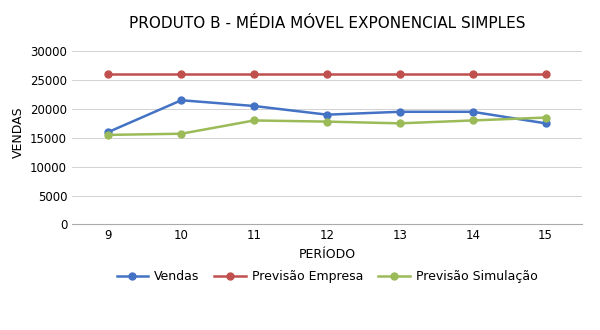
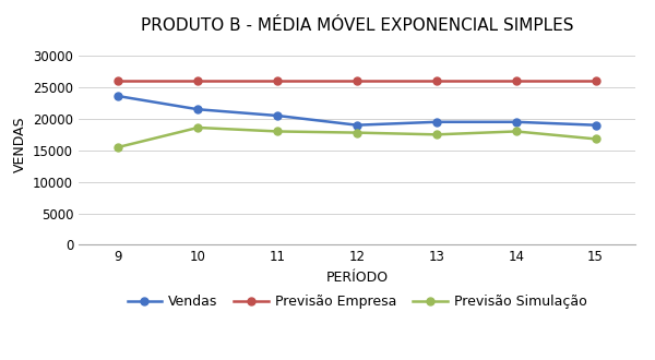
Vendas/9: 16000 -> 23600
Previsão Simulação/10: 15700 -> 18600
Vendas/15: 17500 -> 19000
Previsão Simulação/15: 18500 -> 16800
